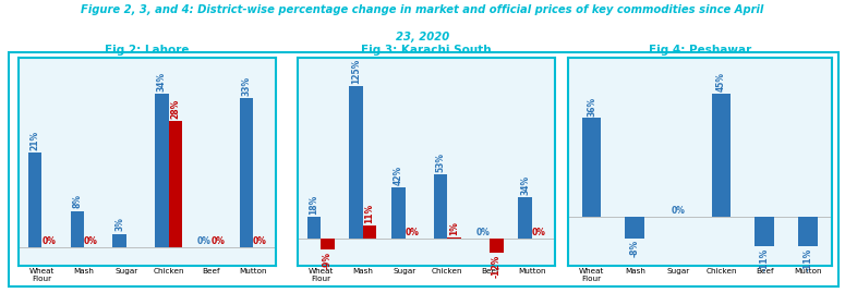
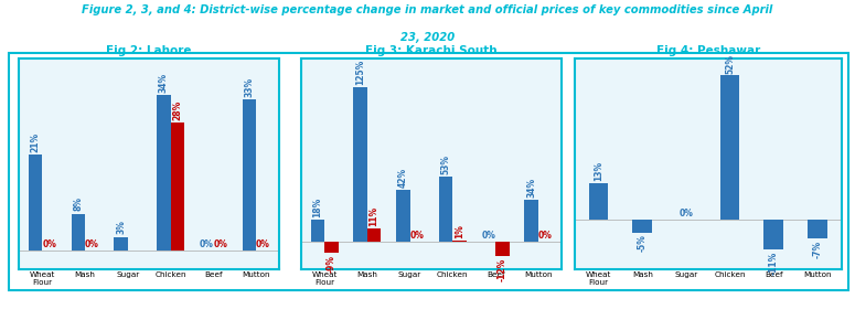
Fig 4: Peshawar/Wheat Flour: 36% -> 13%
Fig 4: Peshawar/Mash: -8% -> -5%
Fig 4: Peshawar/Chicken: 45% -> 52%
Fig 4: Peshawar/Mutton: -11% -> -7%
